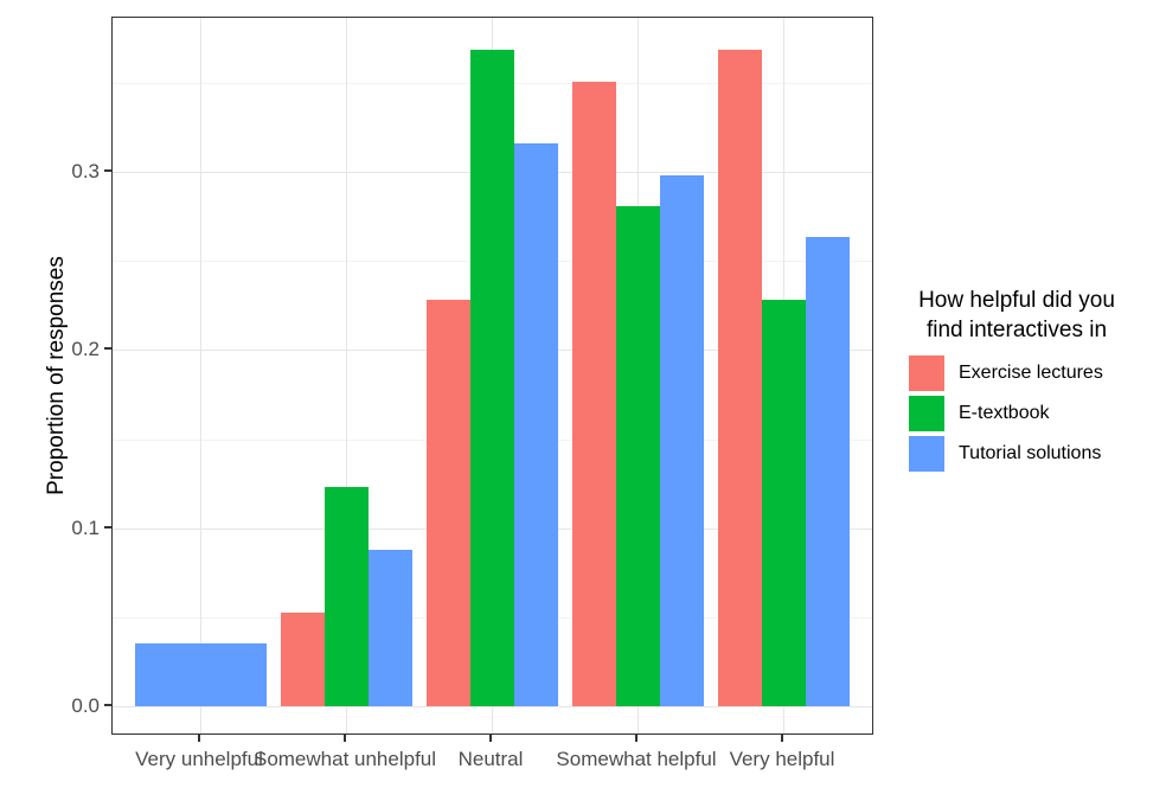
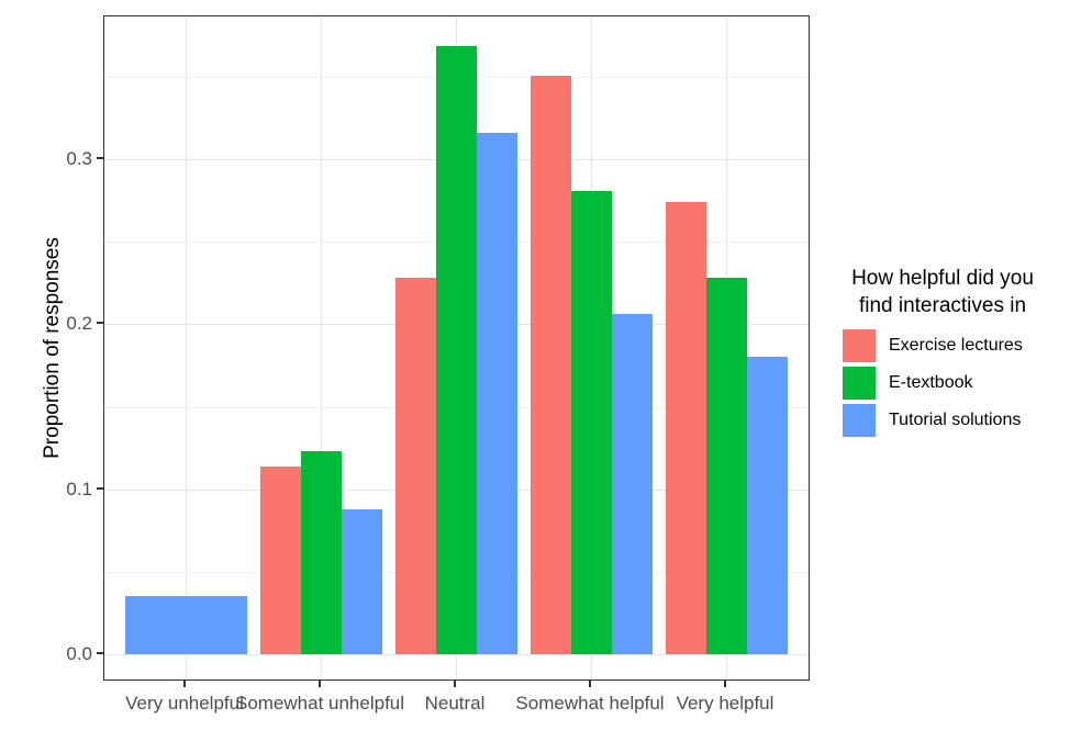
Exercise lectures/Somewhat unhelpful: 0.053 -> 0.114
Tutorial solutions/Somewhat helpful: 0.298 -> 0.206
Exercise lectures/Very helpful: 0.368 -> 0.274
Tutorial solutions/Very helpful: 0.263 -> 0.180
